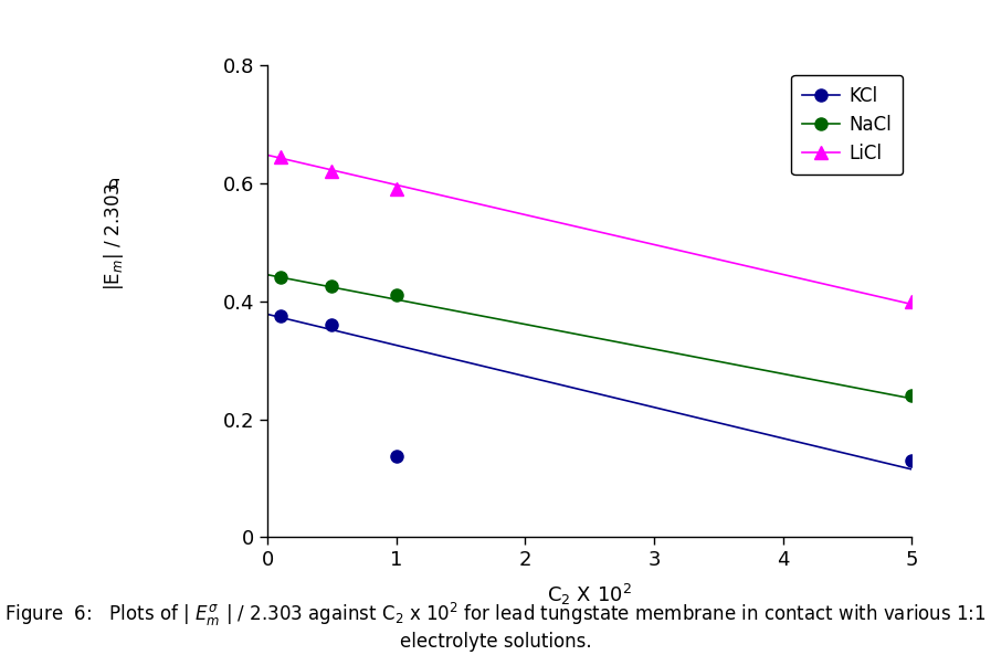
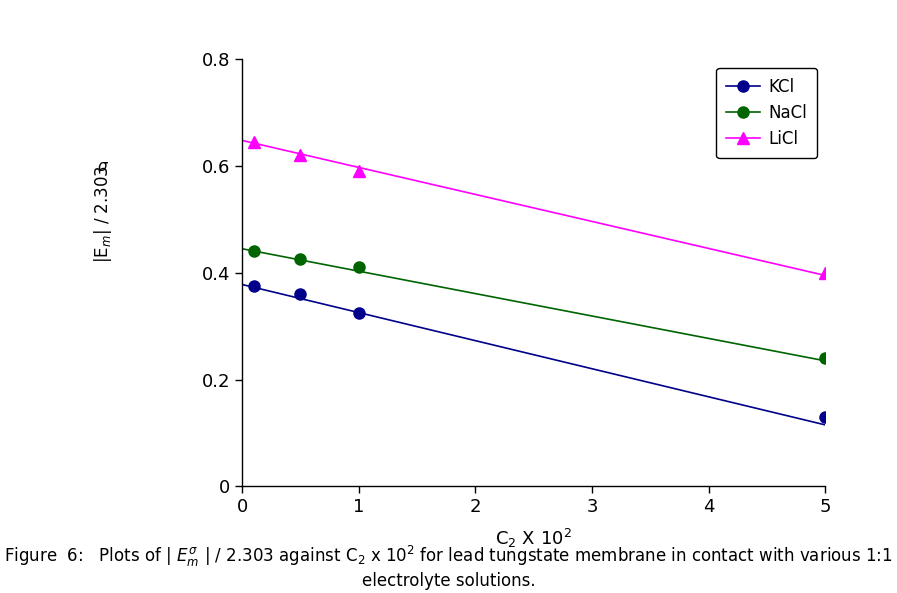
KCl/1: 0.138 -> 0.325
